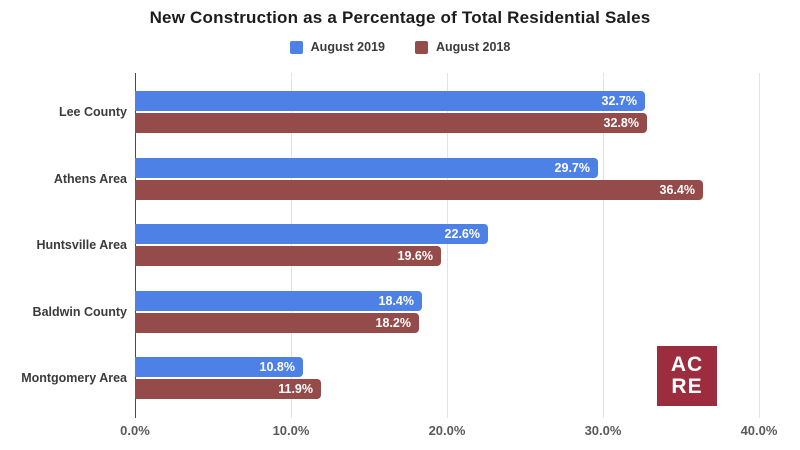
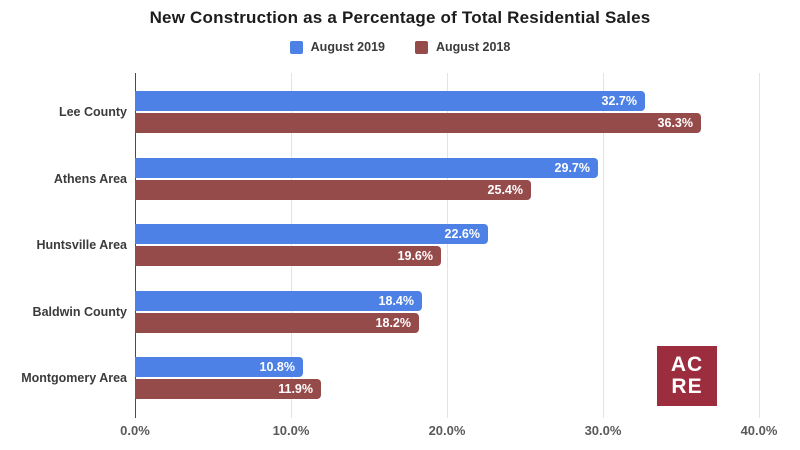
August 2018/Lee County: 32.8% -> 36.3%
August 2018/Athens Area: 36.4% -> 25.4%
